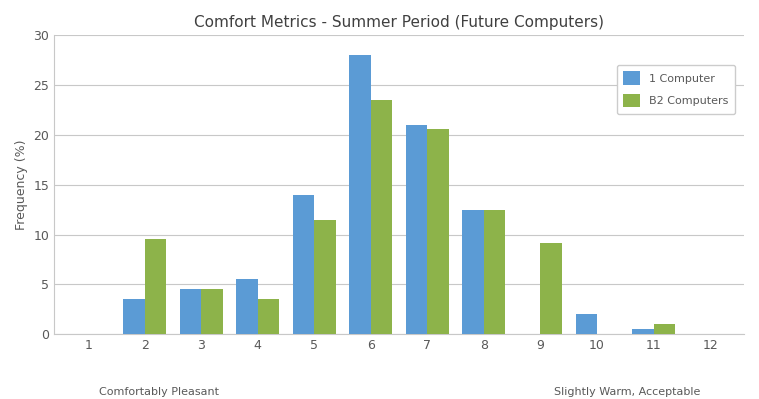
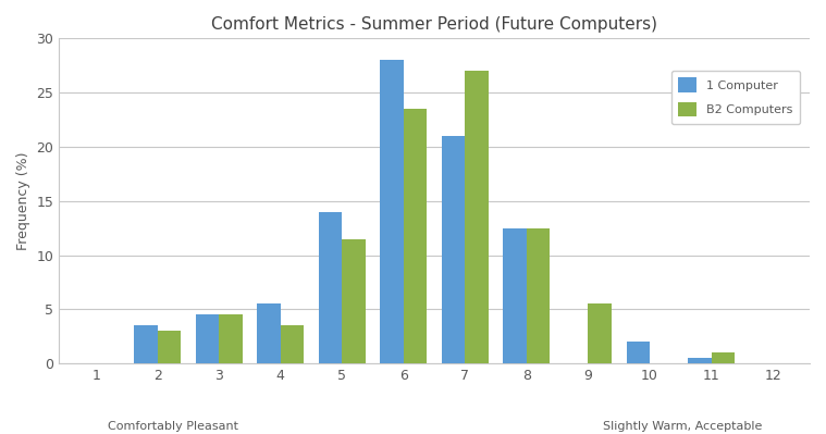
B2 Computers/2: 9.6 -> 3.0
B2 Computers/7: 20.6 -> 27.0
B2 Computers/9: 9.2 -> 5.5
